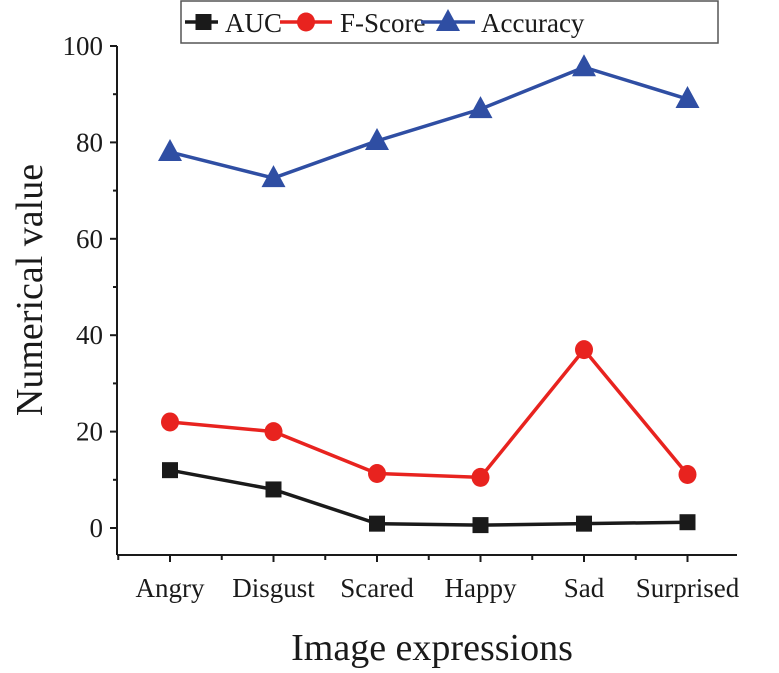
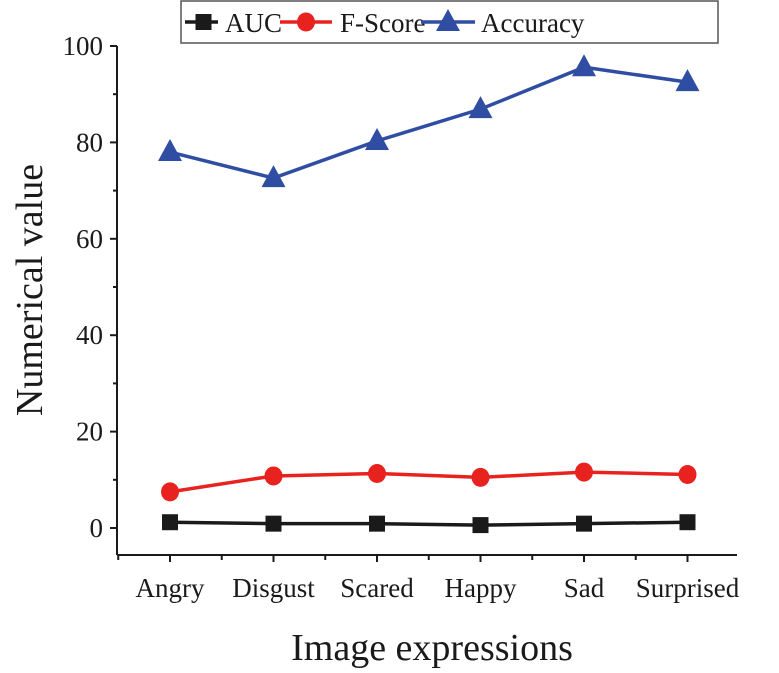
AUC/Angry: 12 -> 1
F-Score/Angry: 22 -> 8
AUC/Disgust: 8 -> 1
F-Score/Disgust: 20 -> 11
F-Score/Sad: 37 -> 12
Accuracy/Surprised: 89 -> 92
